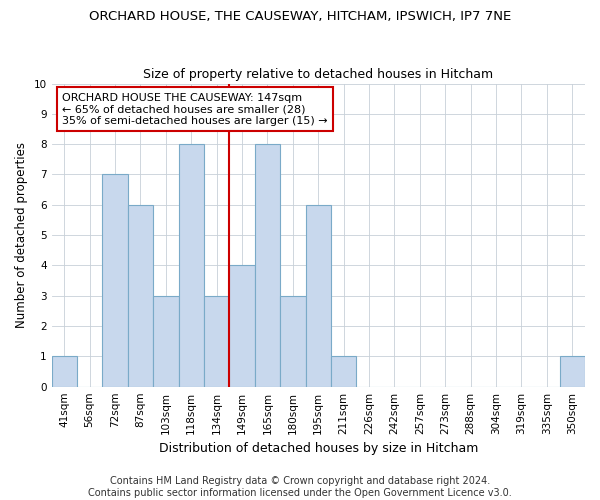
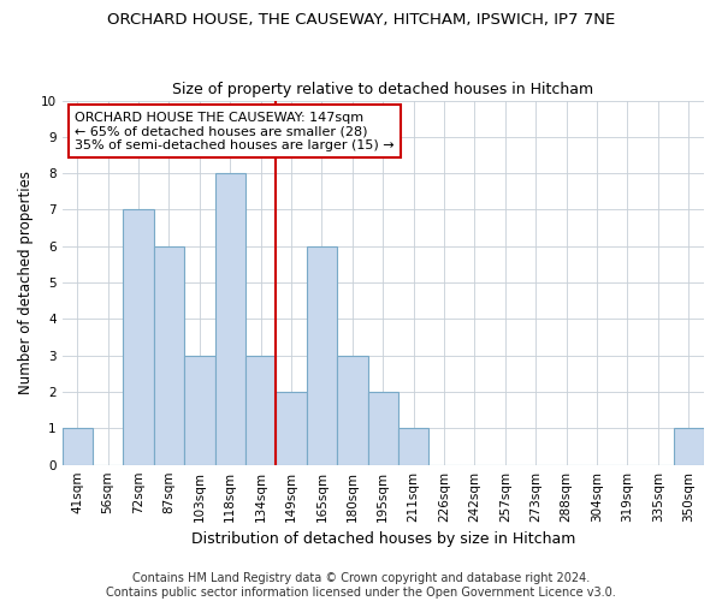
149sqm: 4 -> 2
165sqm: 8 -> 6
195sqm: 6 -> 2
